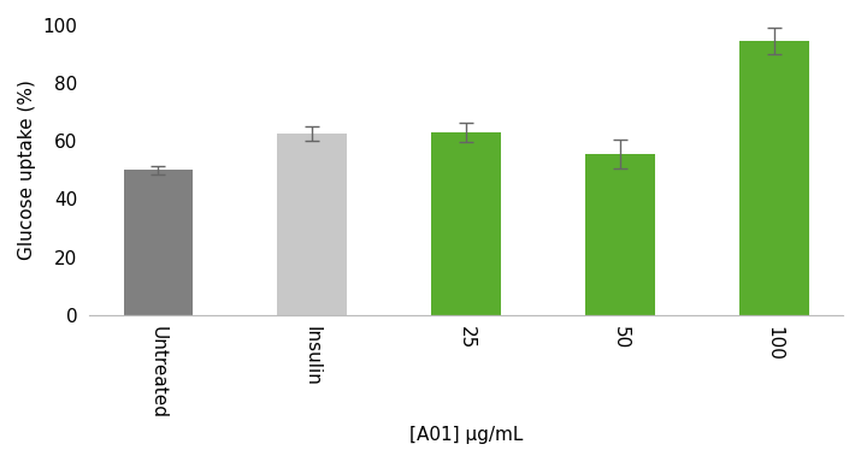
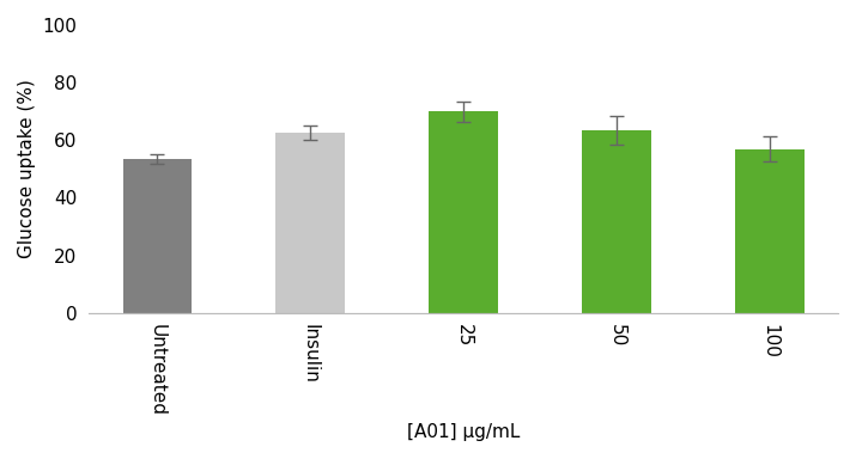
Untreated: 50.0 -> 53.5
25: 63.0 -> 70.0
50: 55.5 -> 63.5
100: 94.5 -> 57.0
